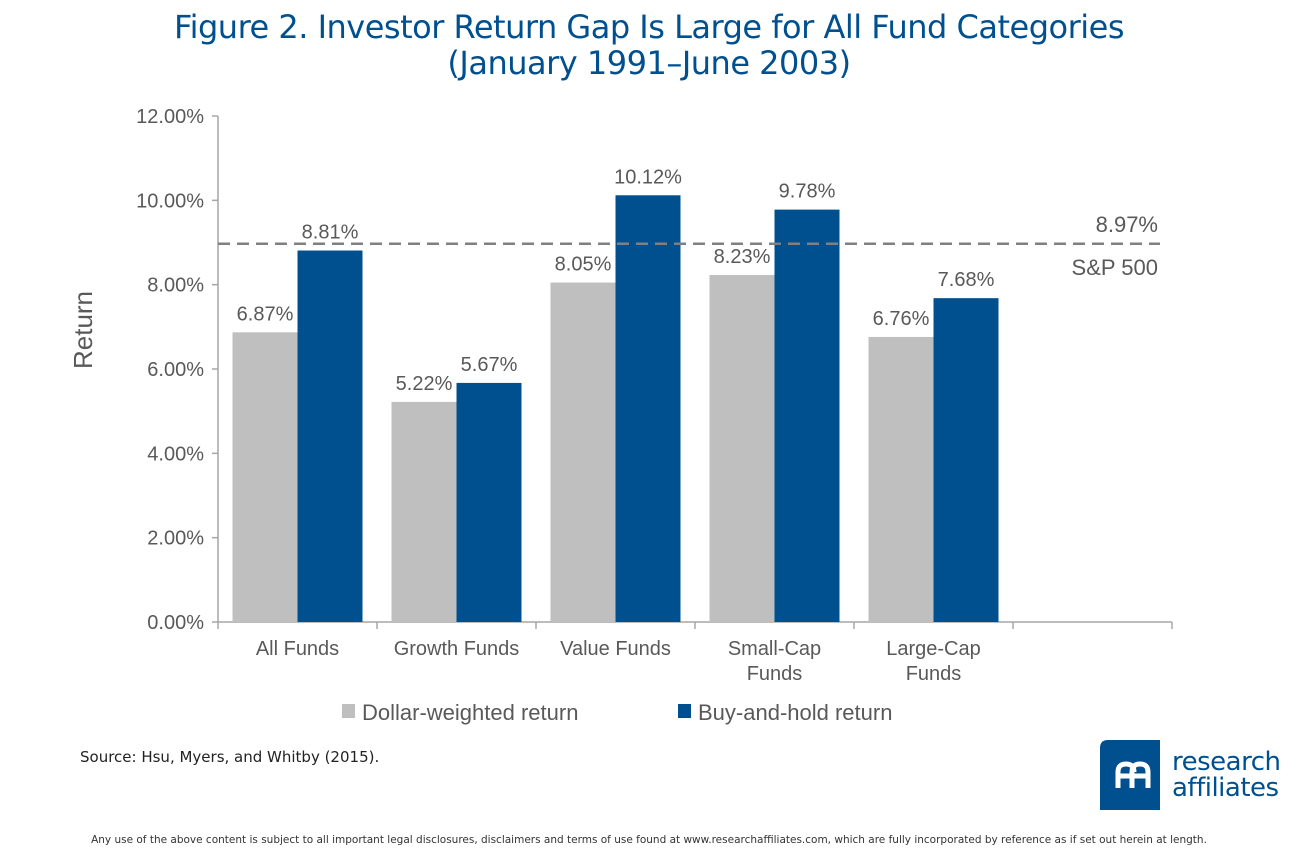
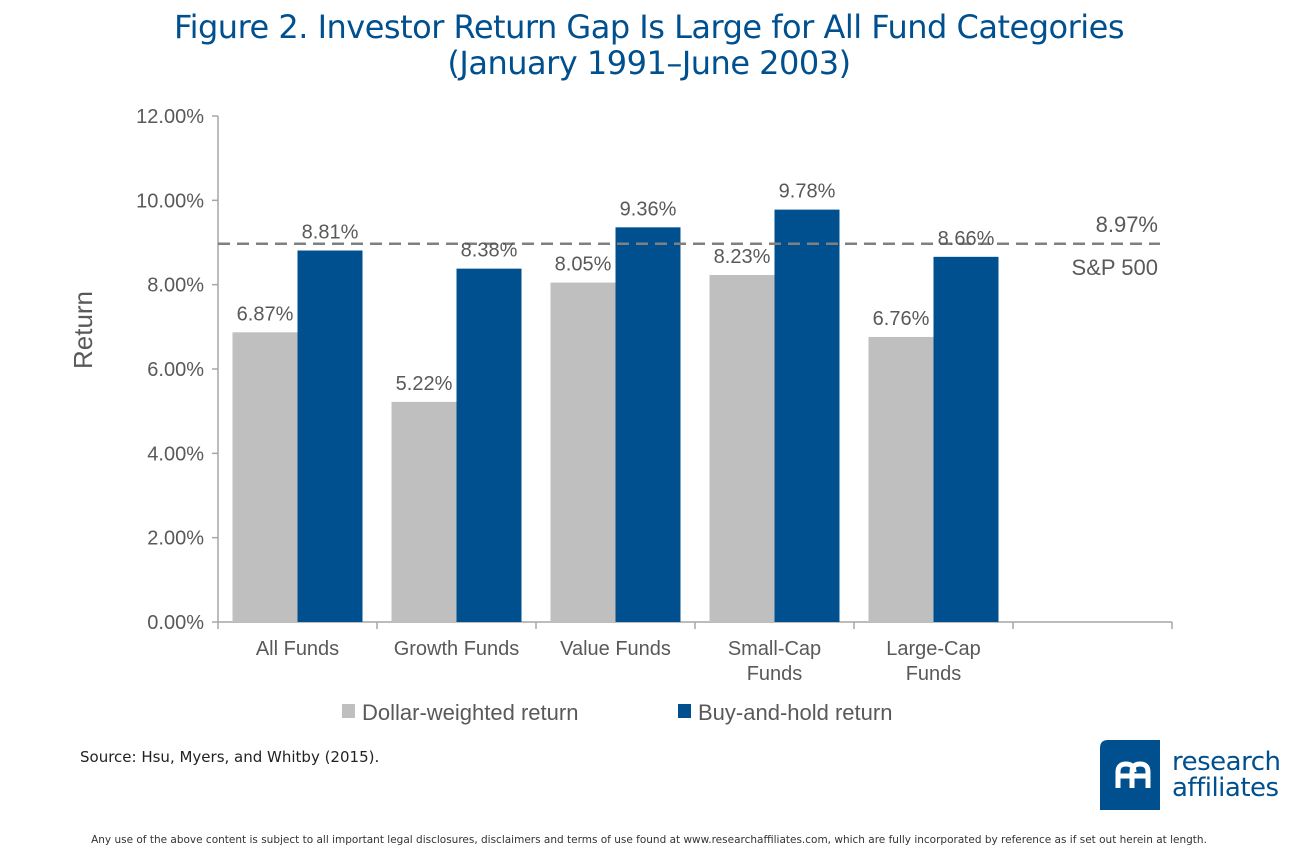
Buy-and-hold return/Growth Funds: 5.67% -> 8.38%
Buy-and-hold return/Value Funds: 10.12% -> 9.36%
Buy-and-hold return/Large-Cap Funds: 7.68% -> 8.66%
